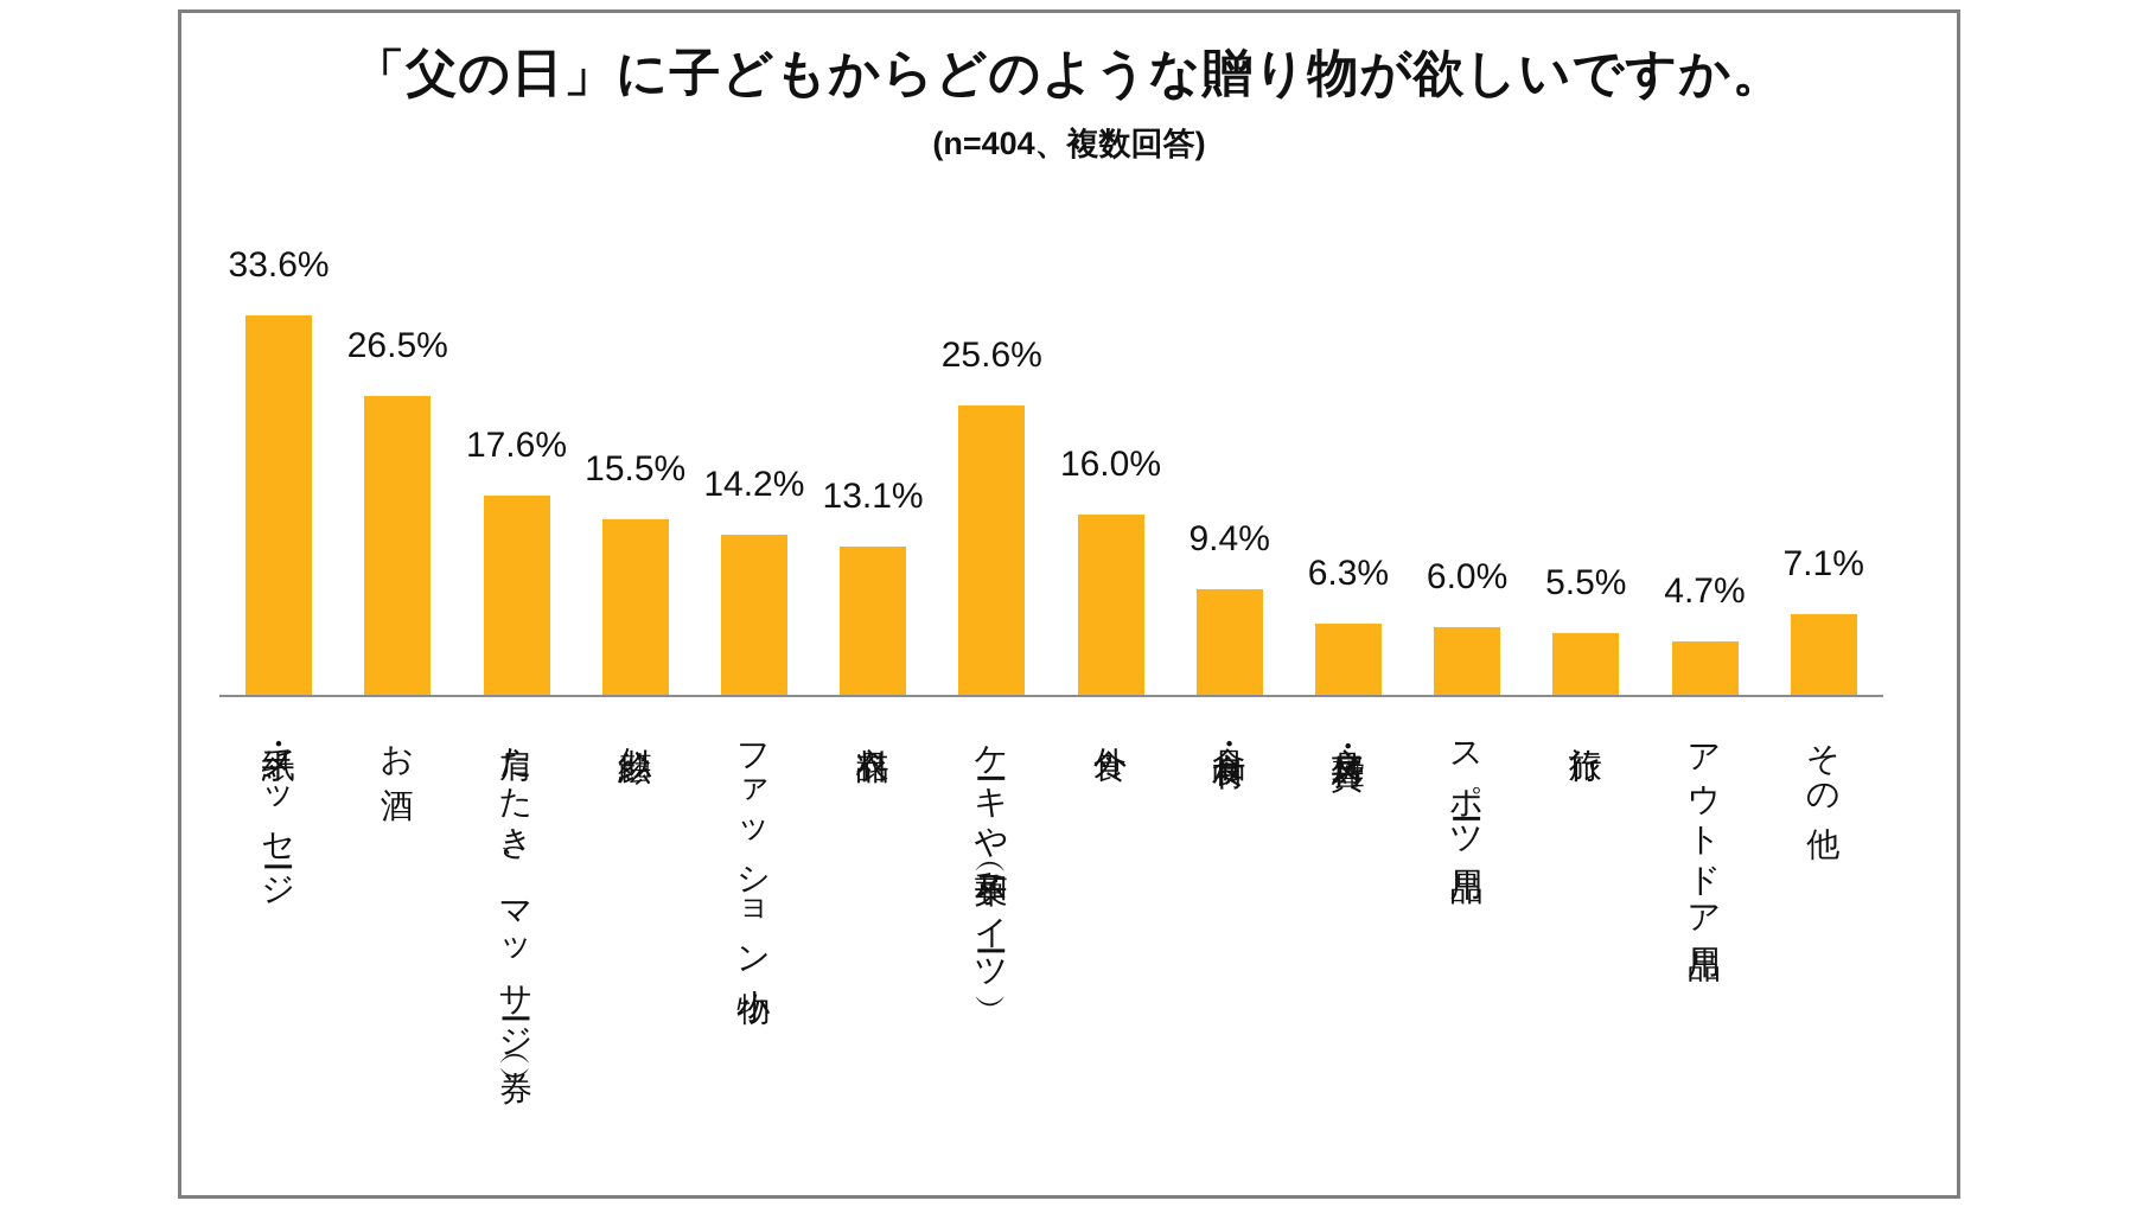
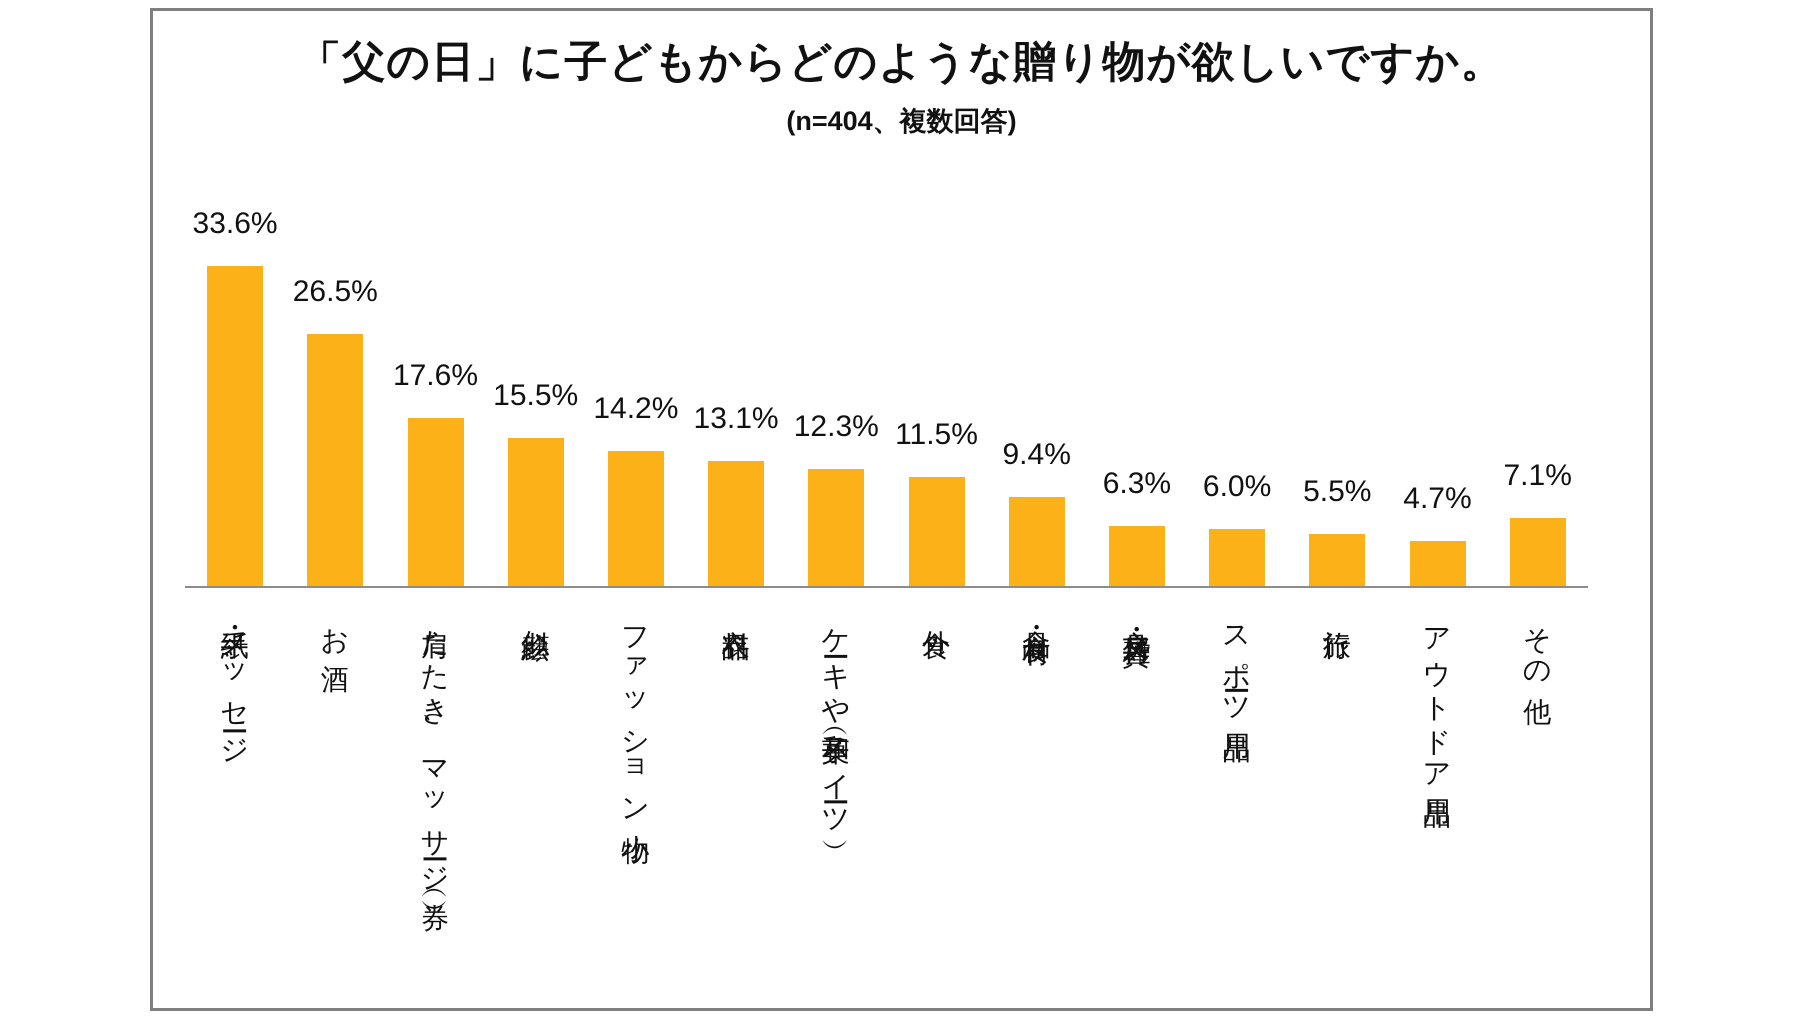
ケーキや和菓子（スイーツ）: 25.6% -> 12.3%
外食: 16.0% -> 11.5%
